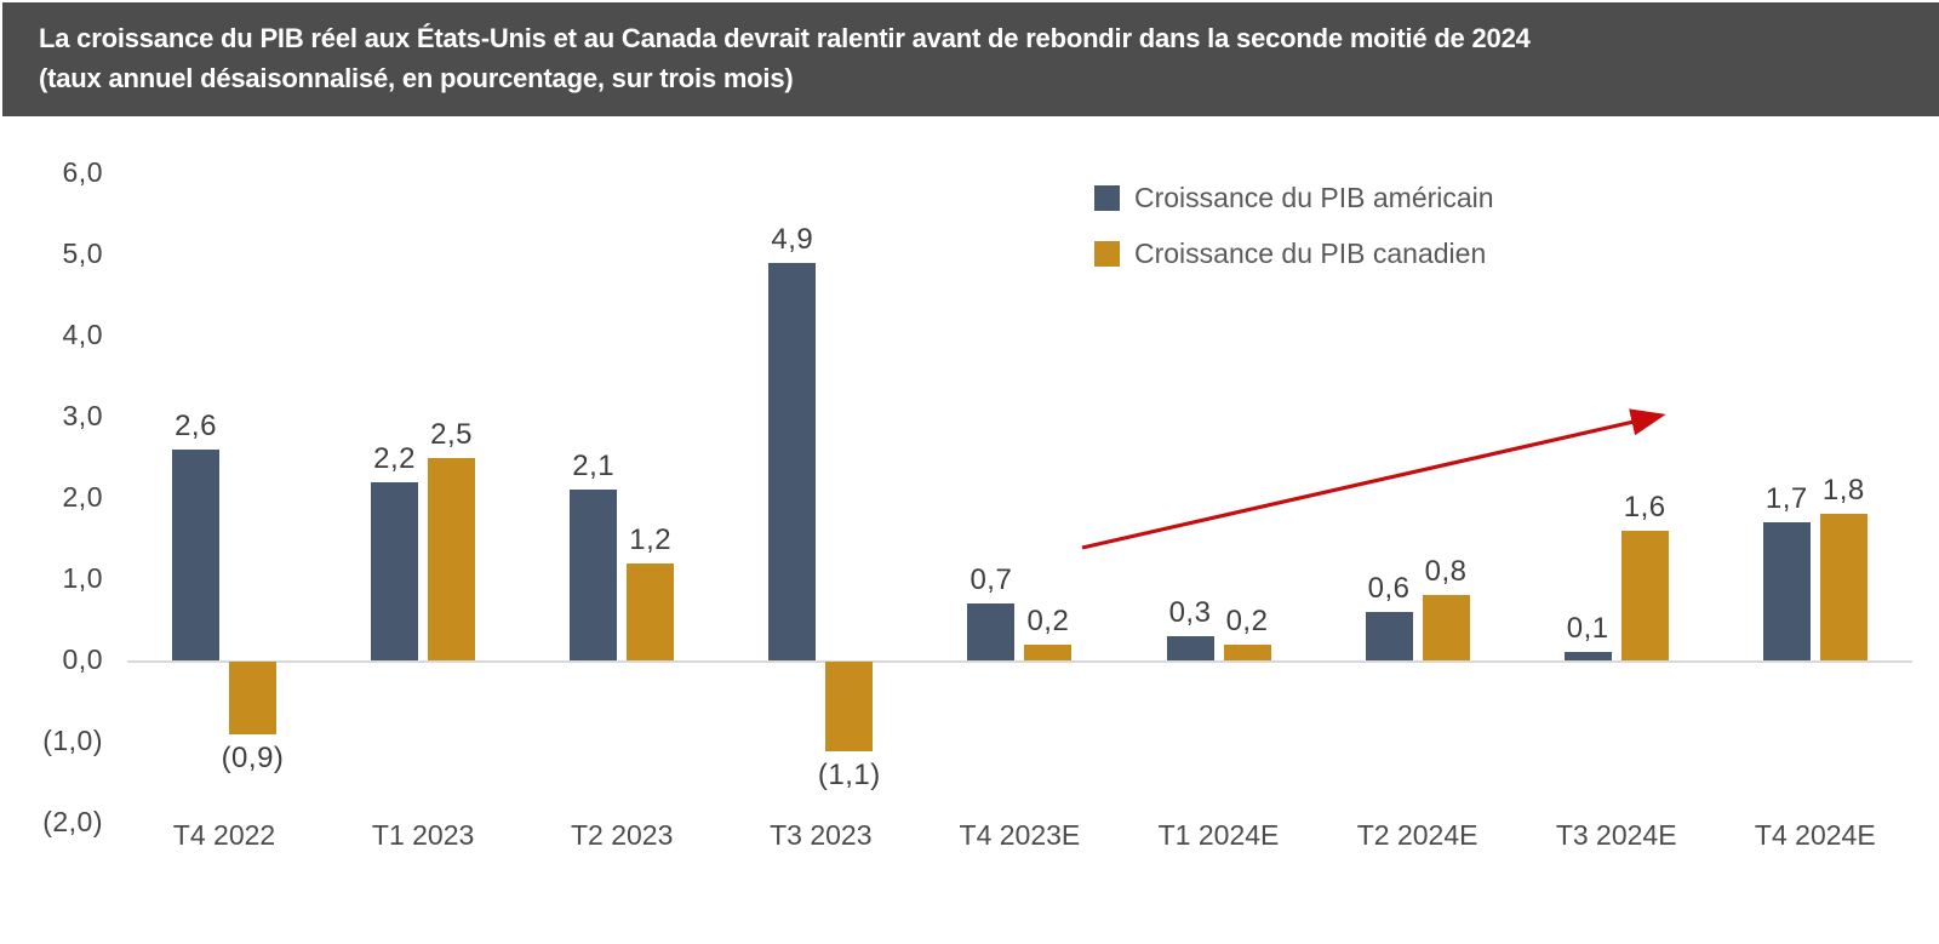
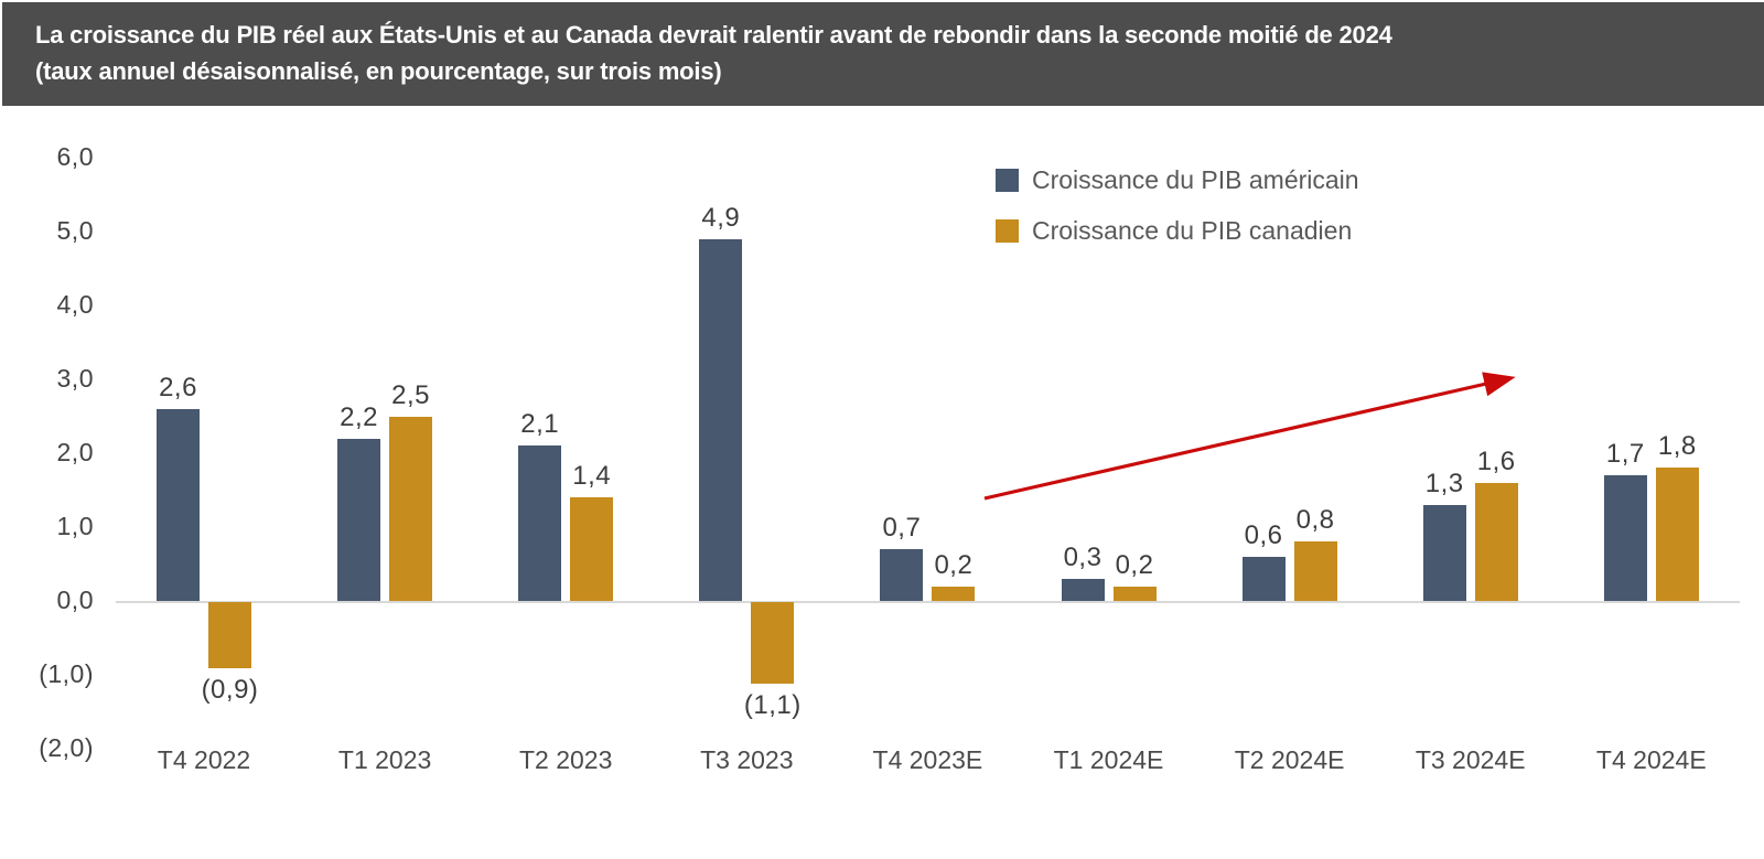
Croissance du PIB canadien/T2 2023: 1,2 -> 1,4
Croissance du PIB américain/T3 2024E: 0,1 -> 1,3
